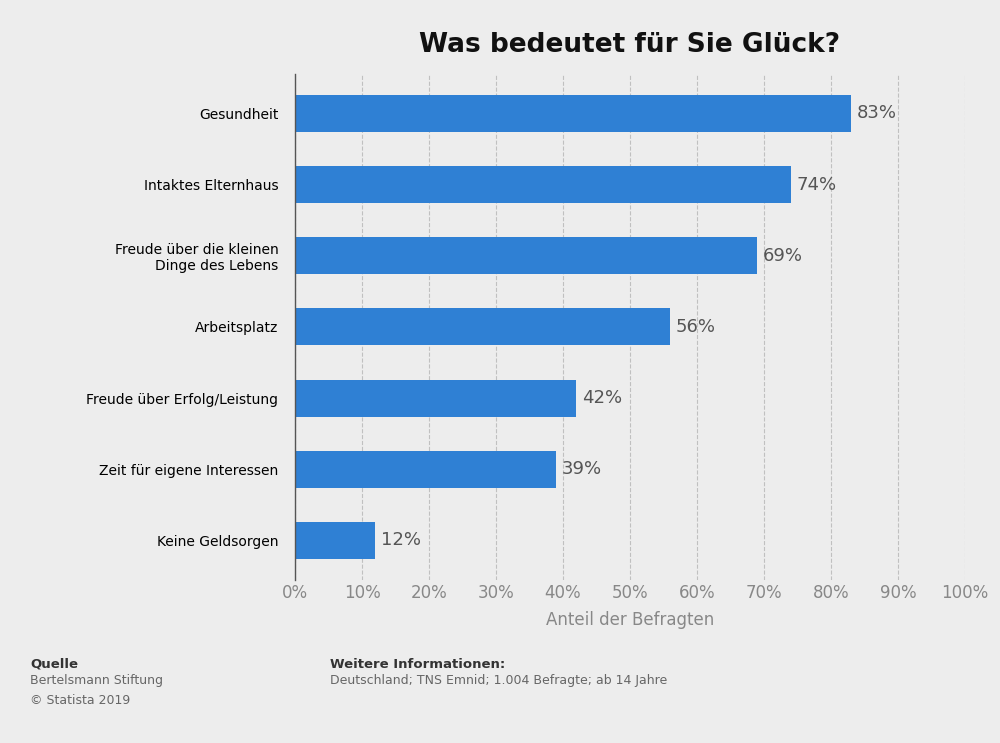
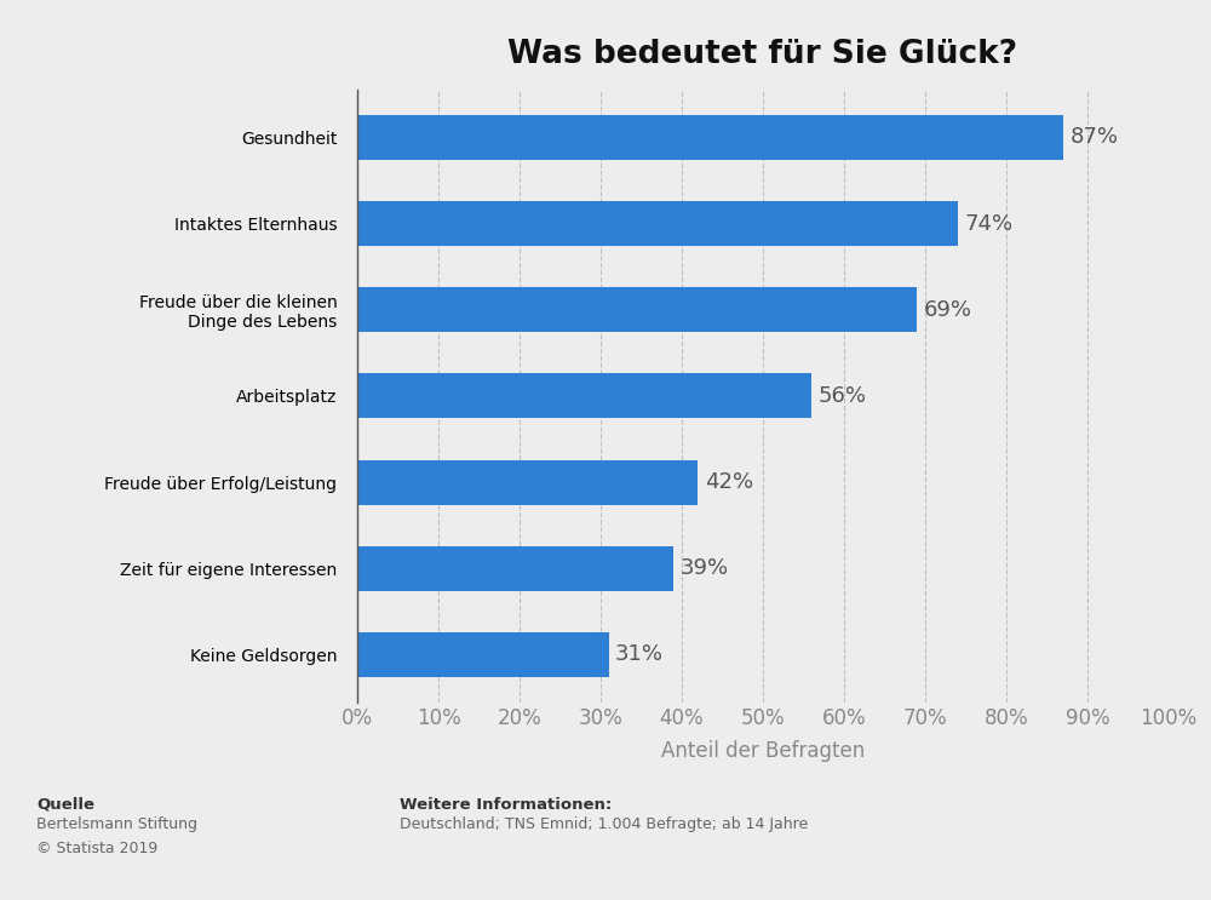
Gesundheit: 83% -> 87%
Keine Geldsorgen: 12% -> 31%
